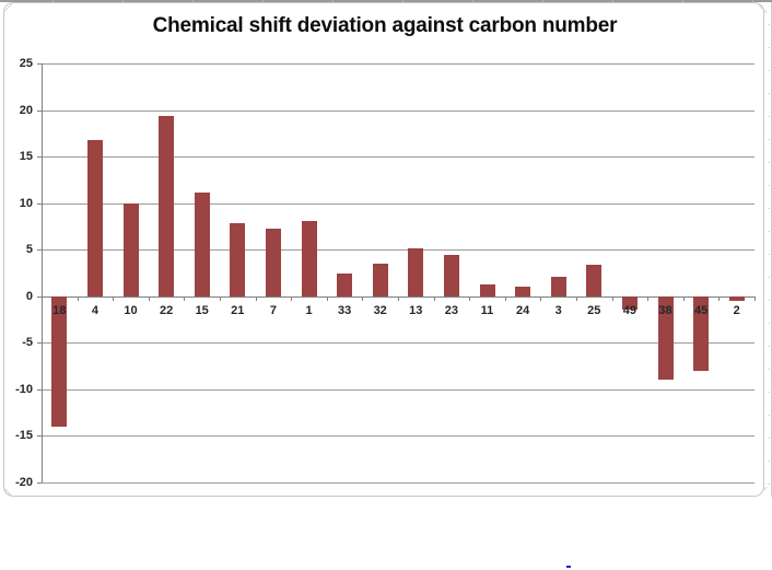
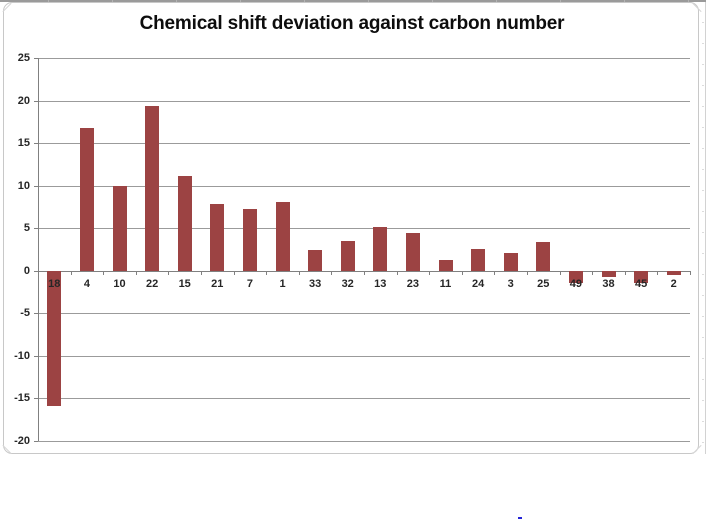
18: -14 -> -16
24: 1 -> 2
38: -9 -> -1
45: -8 -> -1
